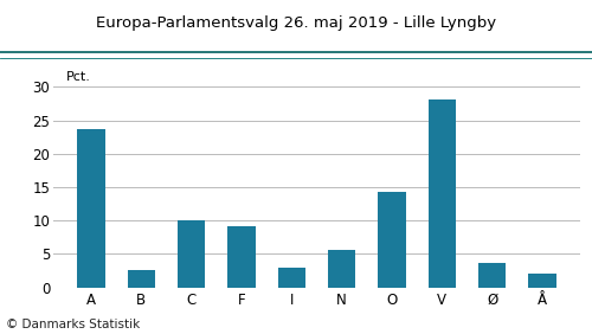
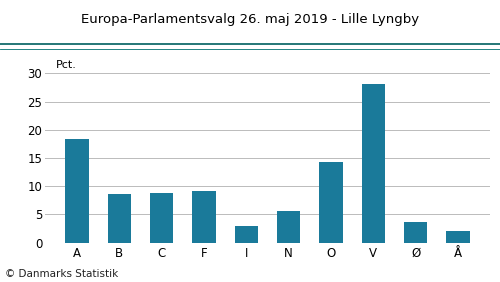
A: 23.6 -> 18.4
B: 2.6 -> 8.6
C: 10.0 -> 8.7
